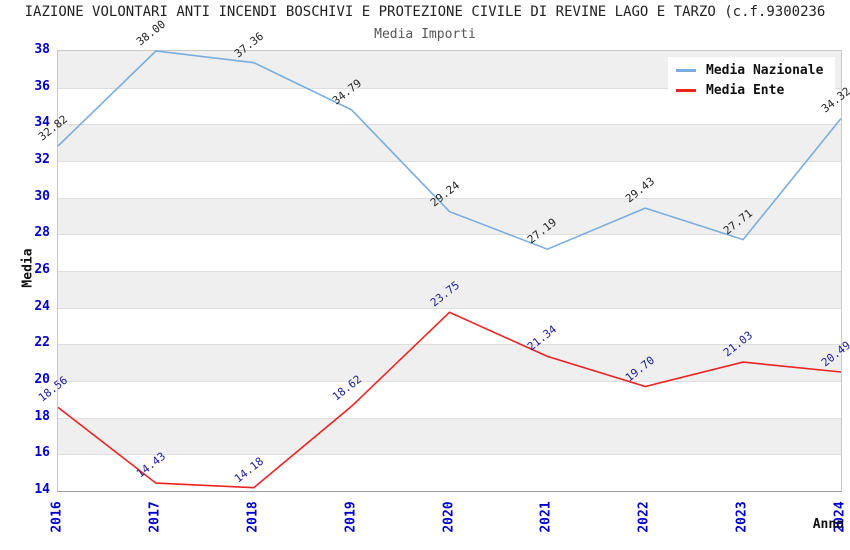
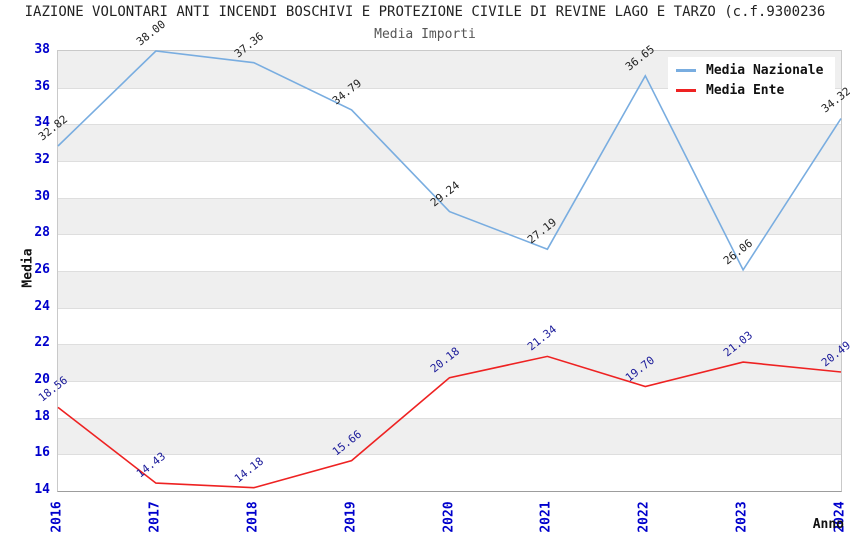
Media Ente/2019: 18.62 -> 15.66
Media Ente/2020: 23.75 -> 20.18
Media Nazionale/2022: 29.43 -> 36.65
Media Nazionale/2023: 27.71 -> 26.06
